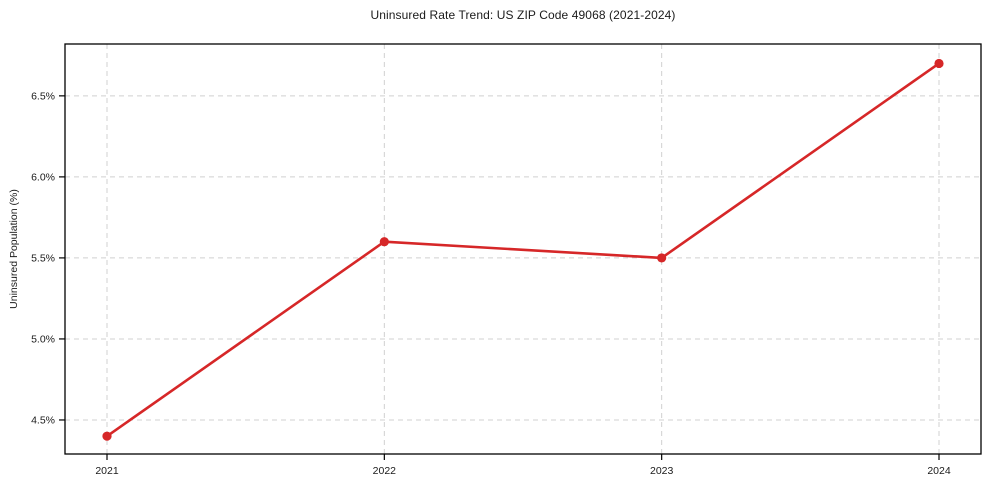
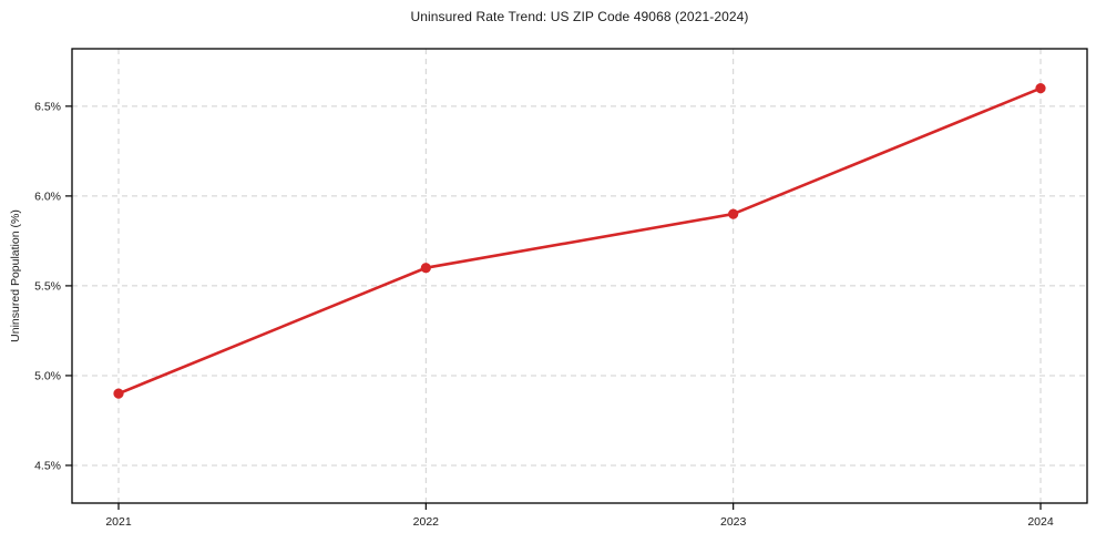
2021: 4.4% -> 4.9%
2023: 5.5% -> 5.9%
2024: 6.7% -> 6.6%
